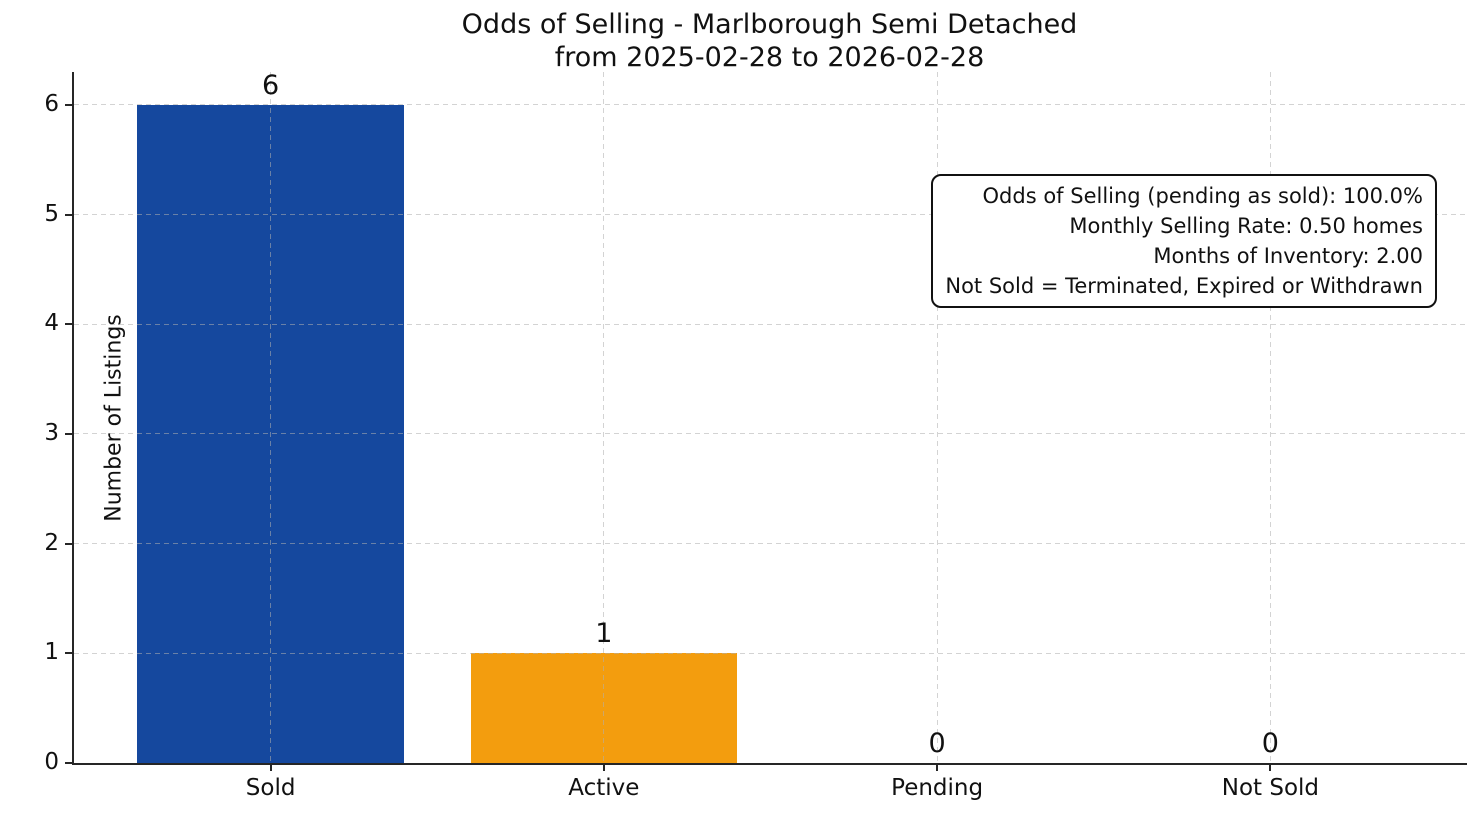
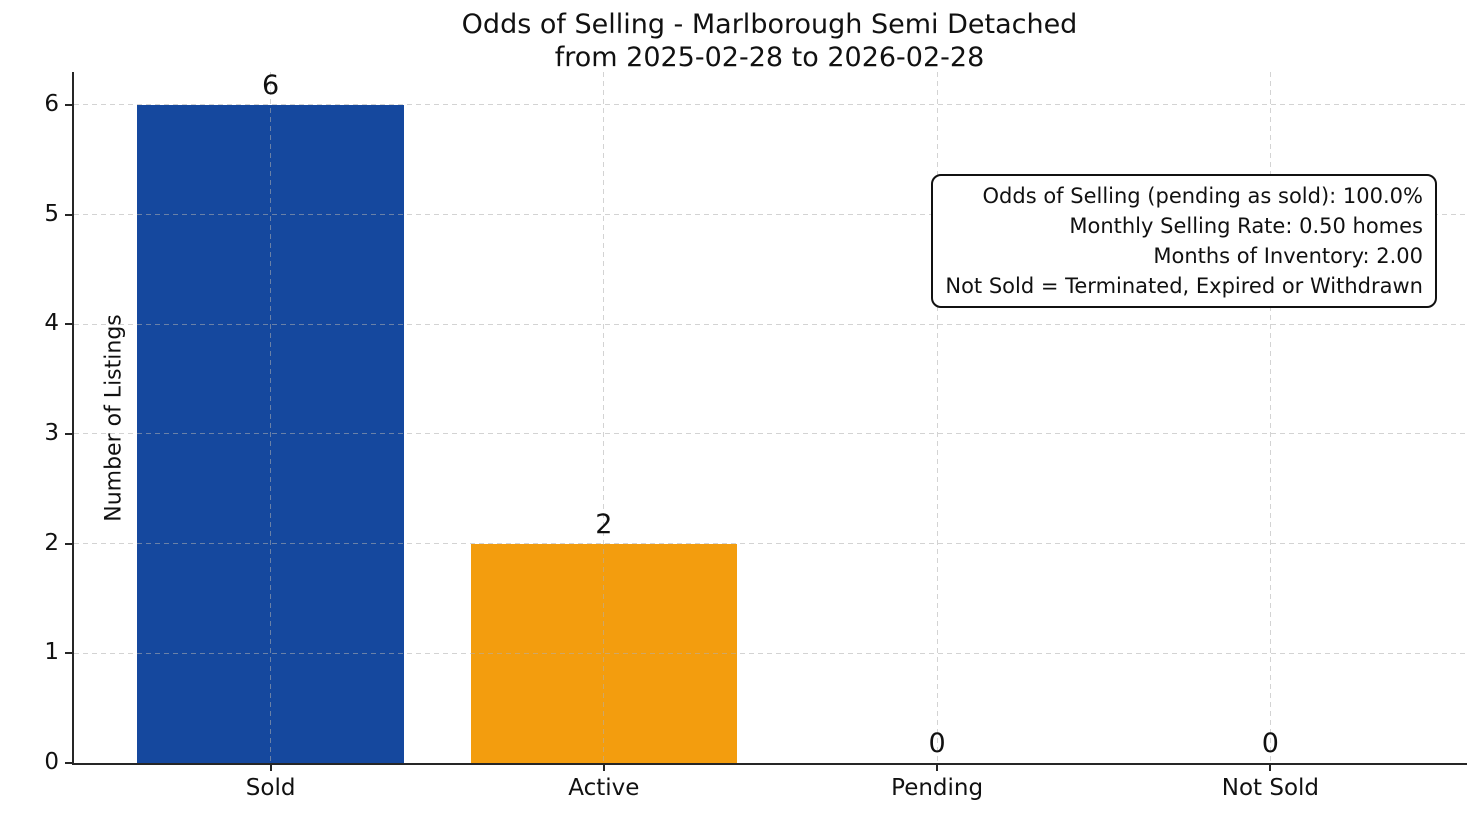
Active: 1 -> 2
